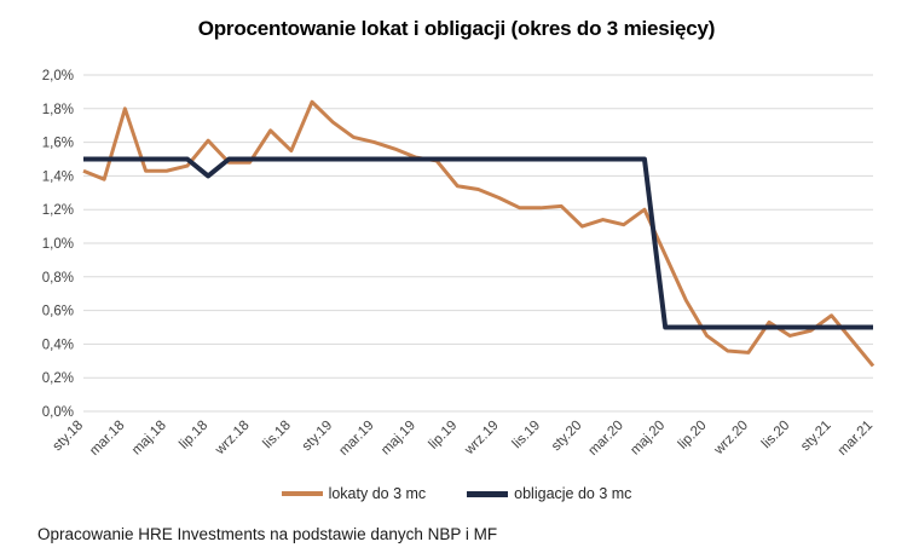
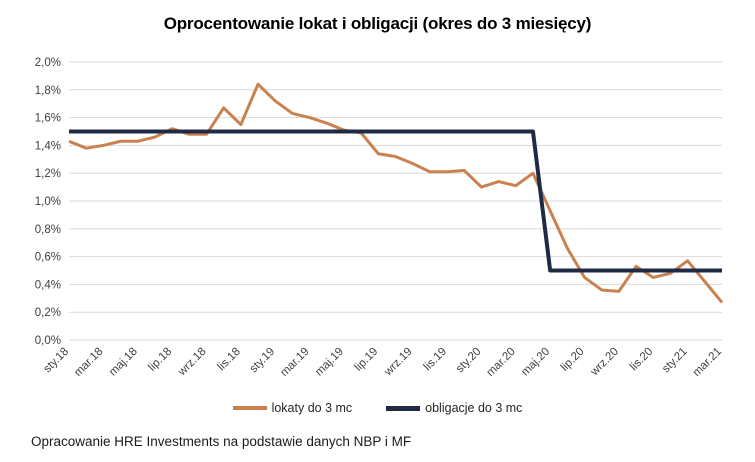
lokaty do 3 mc/mar.18: 1,80% -> 1,40%
lokaty do 3 mc/lip.18: 1,61% -> 1,52%
obligacje do 3 mc/lip.18: 1,4% -> 1,5%
